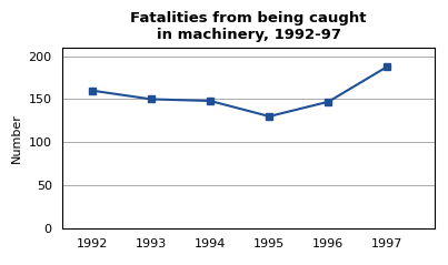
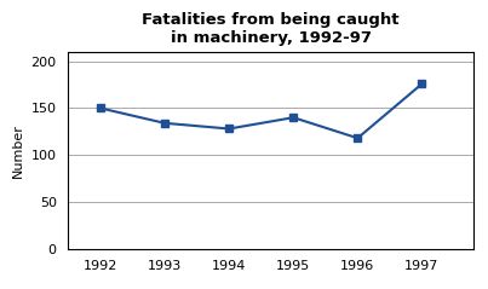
1992: 160 -> 150
1993: 150 -> 134
1994: 148 -> 128
1995: 130 -> 140
1996: 147 -> 118
1997: 188 -> 176
